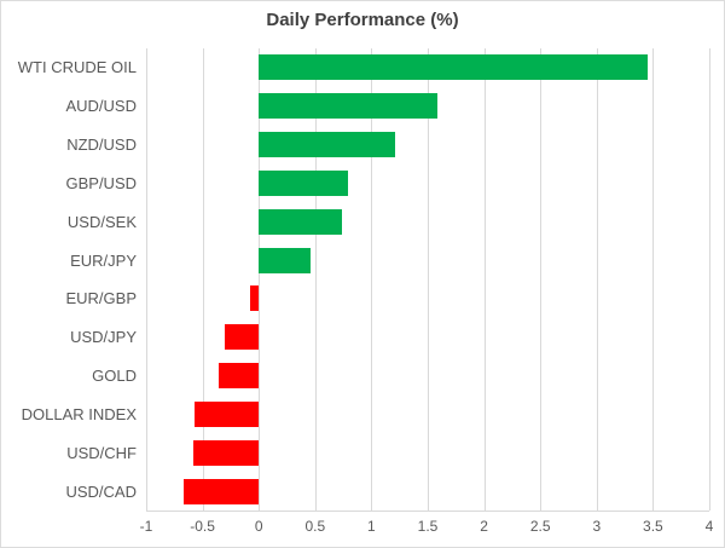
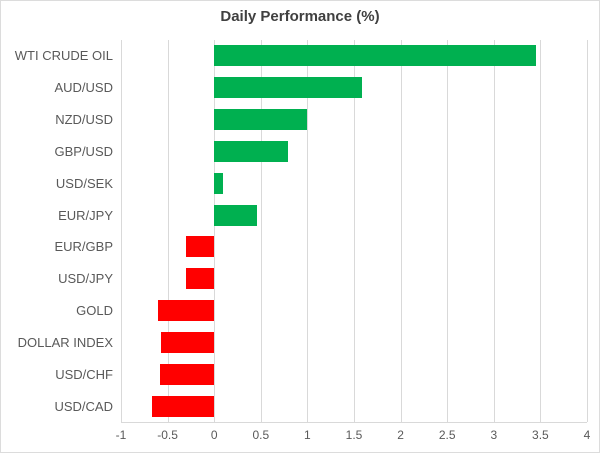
NZD/USD: 1.2 -> 1.0
USD/SEK: 0.7 -> 0.1
EUR/GBP: -0.1 -> -0.3
GOLD: -0.4 -> -0.6
